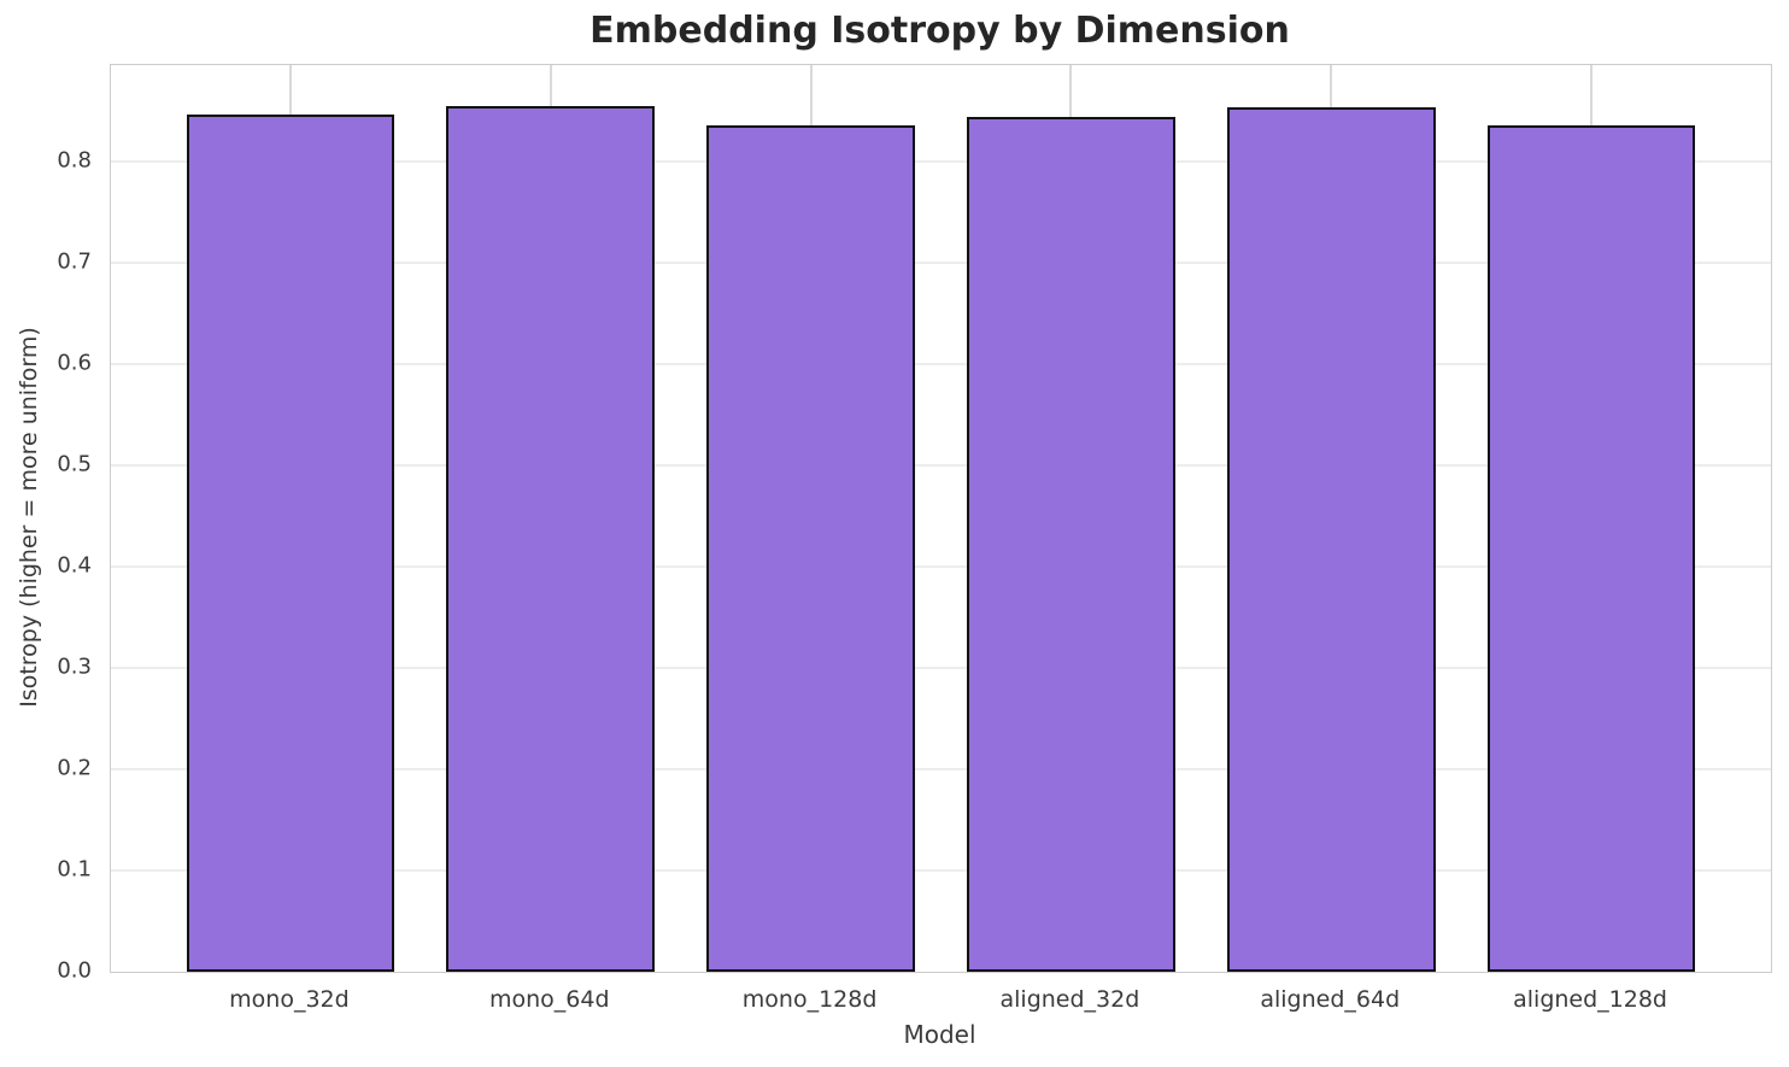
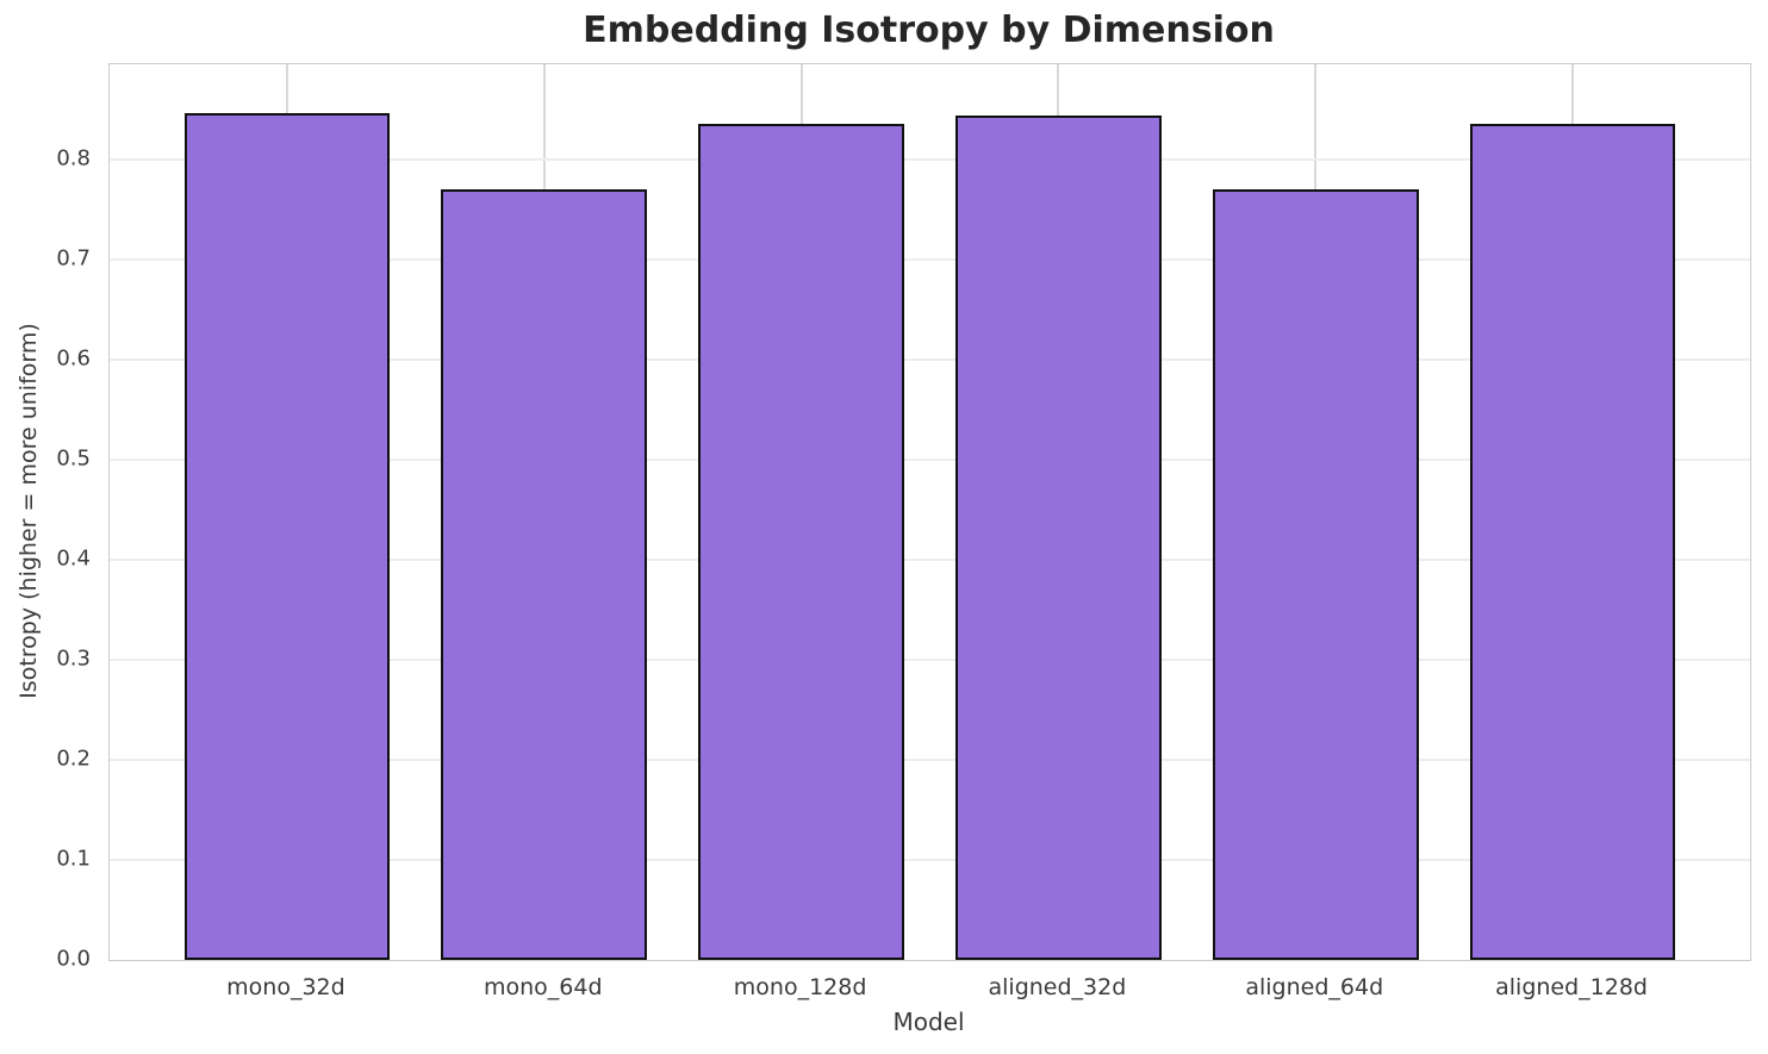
mono_64d: 0.85 -> 0.77
aligned_64d: 0.85 -> 0.77
